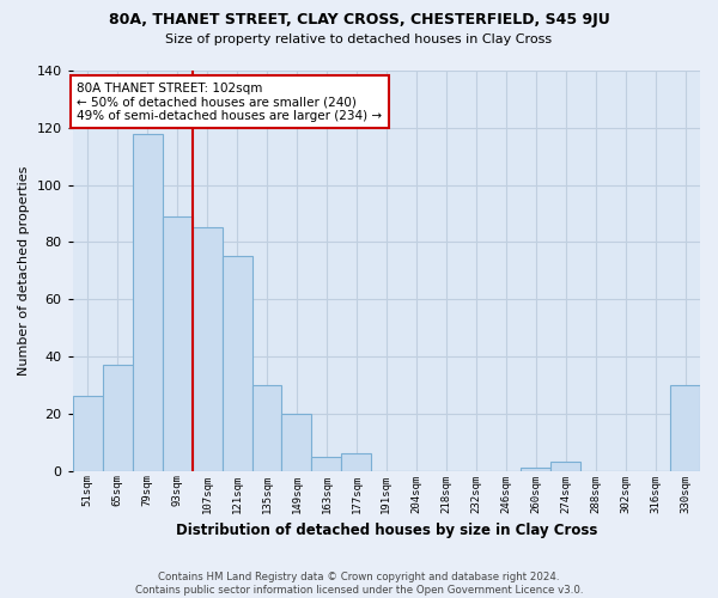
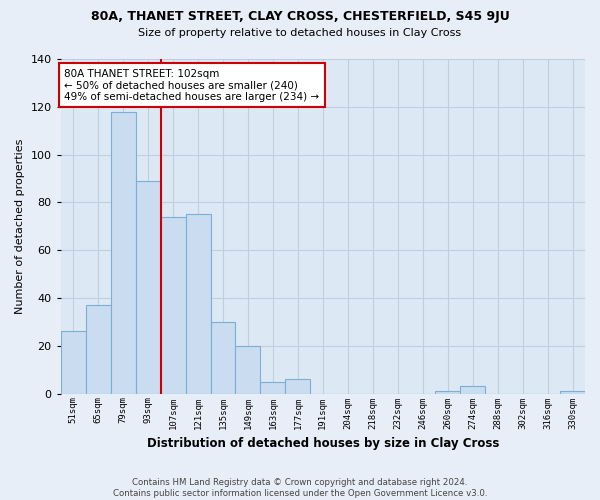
107sqm: 85 -> 74
330sqm: 30 -> 1
